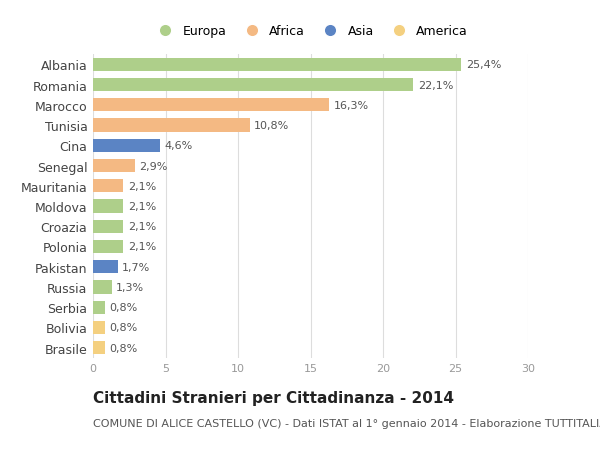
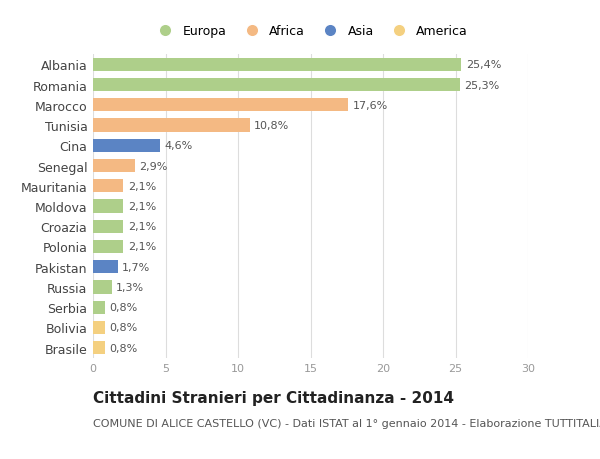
Romania: 22,1% -> 25,3%
Marocco: 16,3% -> 17,6%
